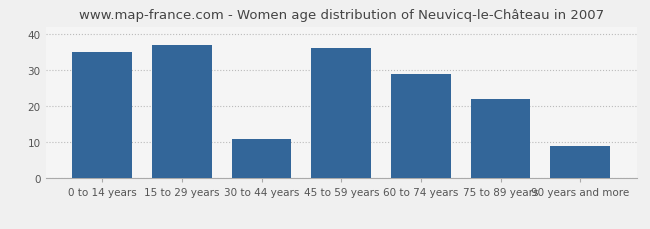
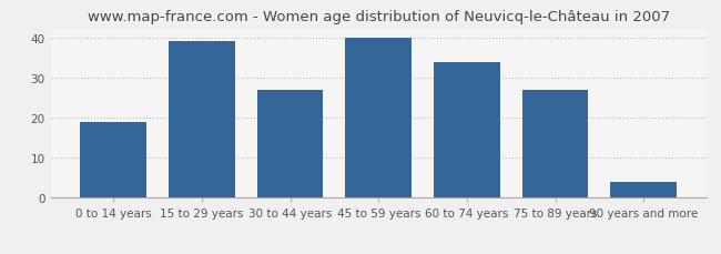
0 to 14 years: 35 -> 19
15 to 29 years: 37 -> 39
30 to 44 years: 11 -> 27
45 to 59 years: 36 -> 40
60 to 74 years: 29 -> 34
75 to 89 years: 22 -> 27
90 years and more: 9 -> 4
